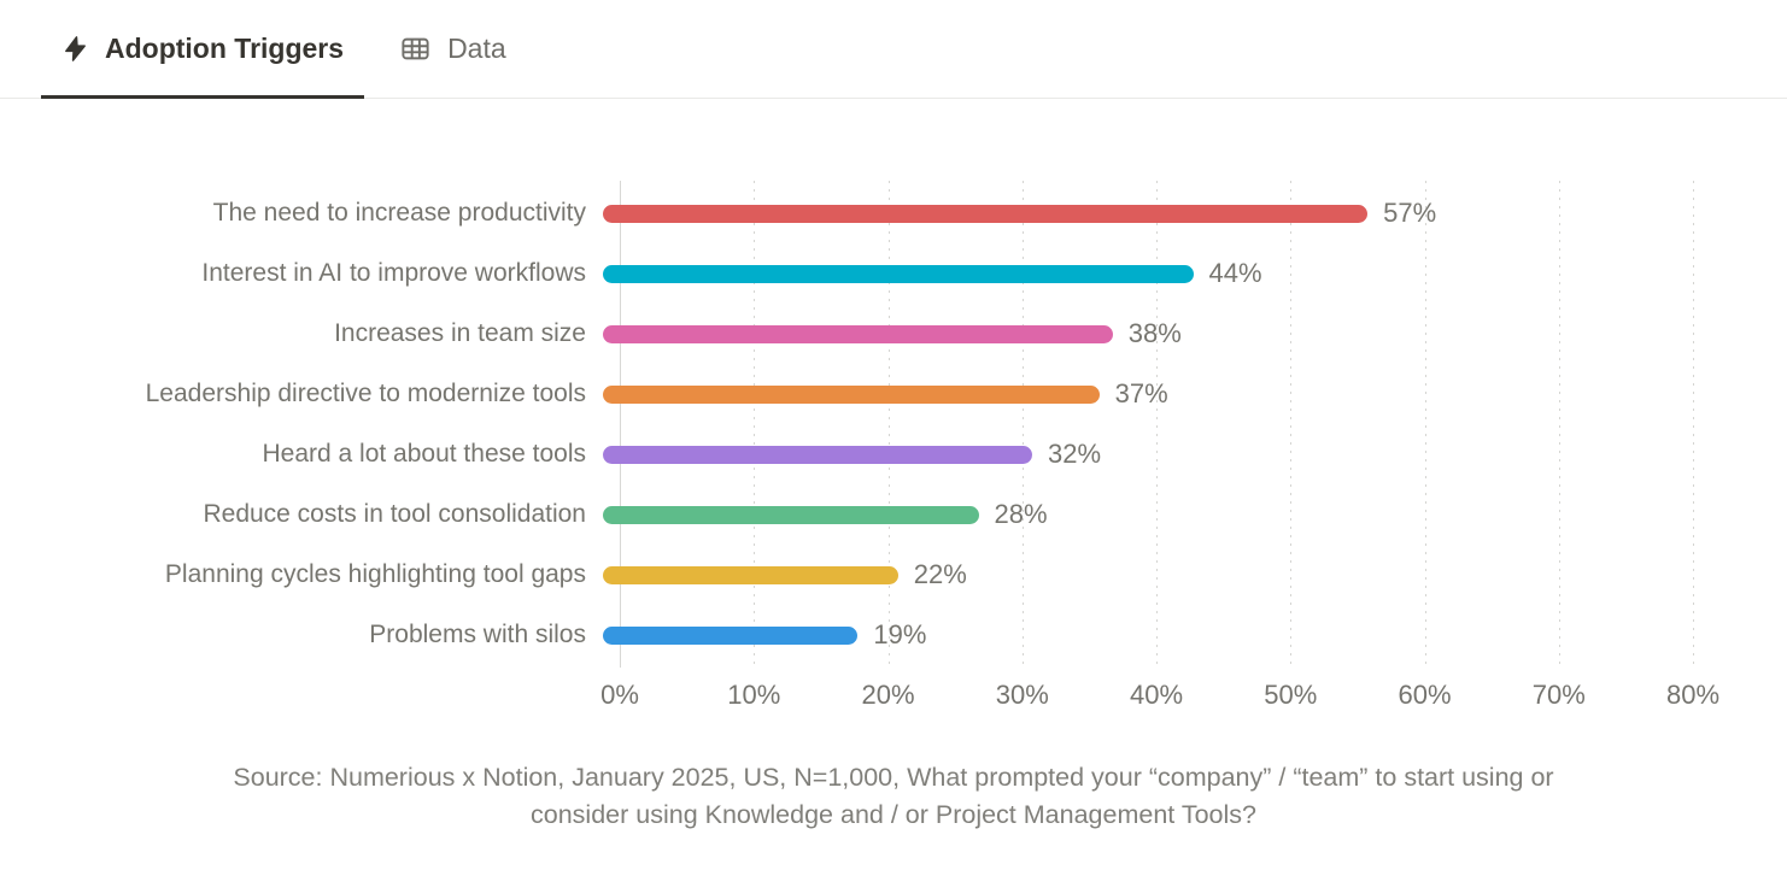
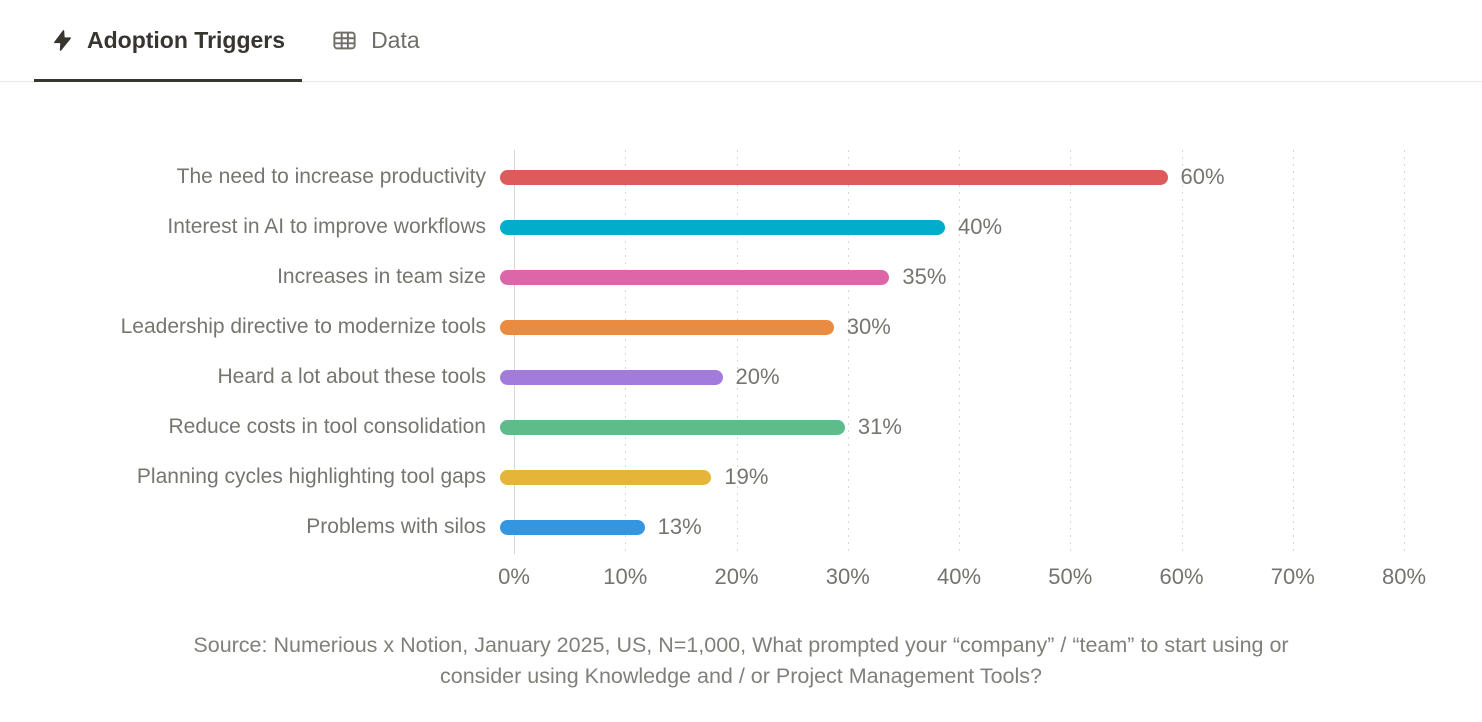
The need to increase productivity: 57% -> 60%
Interest in AI to improve workflows: 44% -> 40%
Increases in team size: 38% -> 35%
Leadership directive to modernize tools: 37% -> 30%
Heard a lot about these tools: 32% -> 20%
Reduce costs in tool consolidation: 28% -> 31%
Planning cycles highlighting tool gaps: 22% -> 19%
Problems with silos: 19% -> 13%
